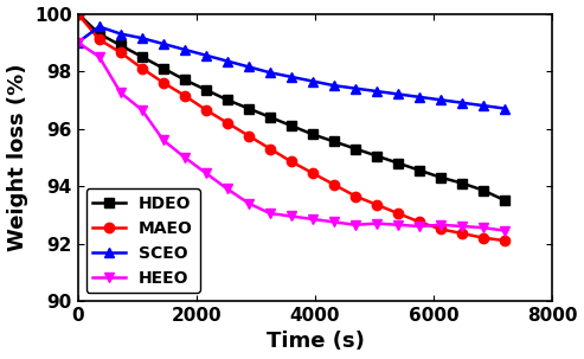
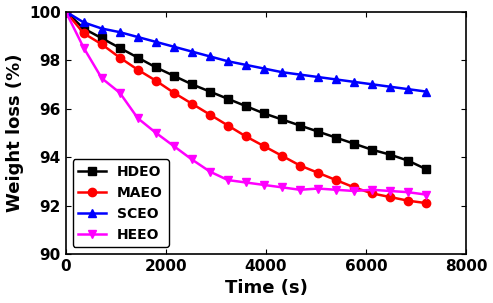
SCEO/0: 99.00 -> 100.00
HEEO/0: 99.00 -> 100.00
